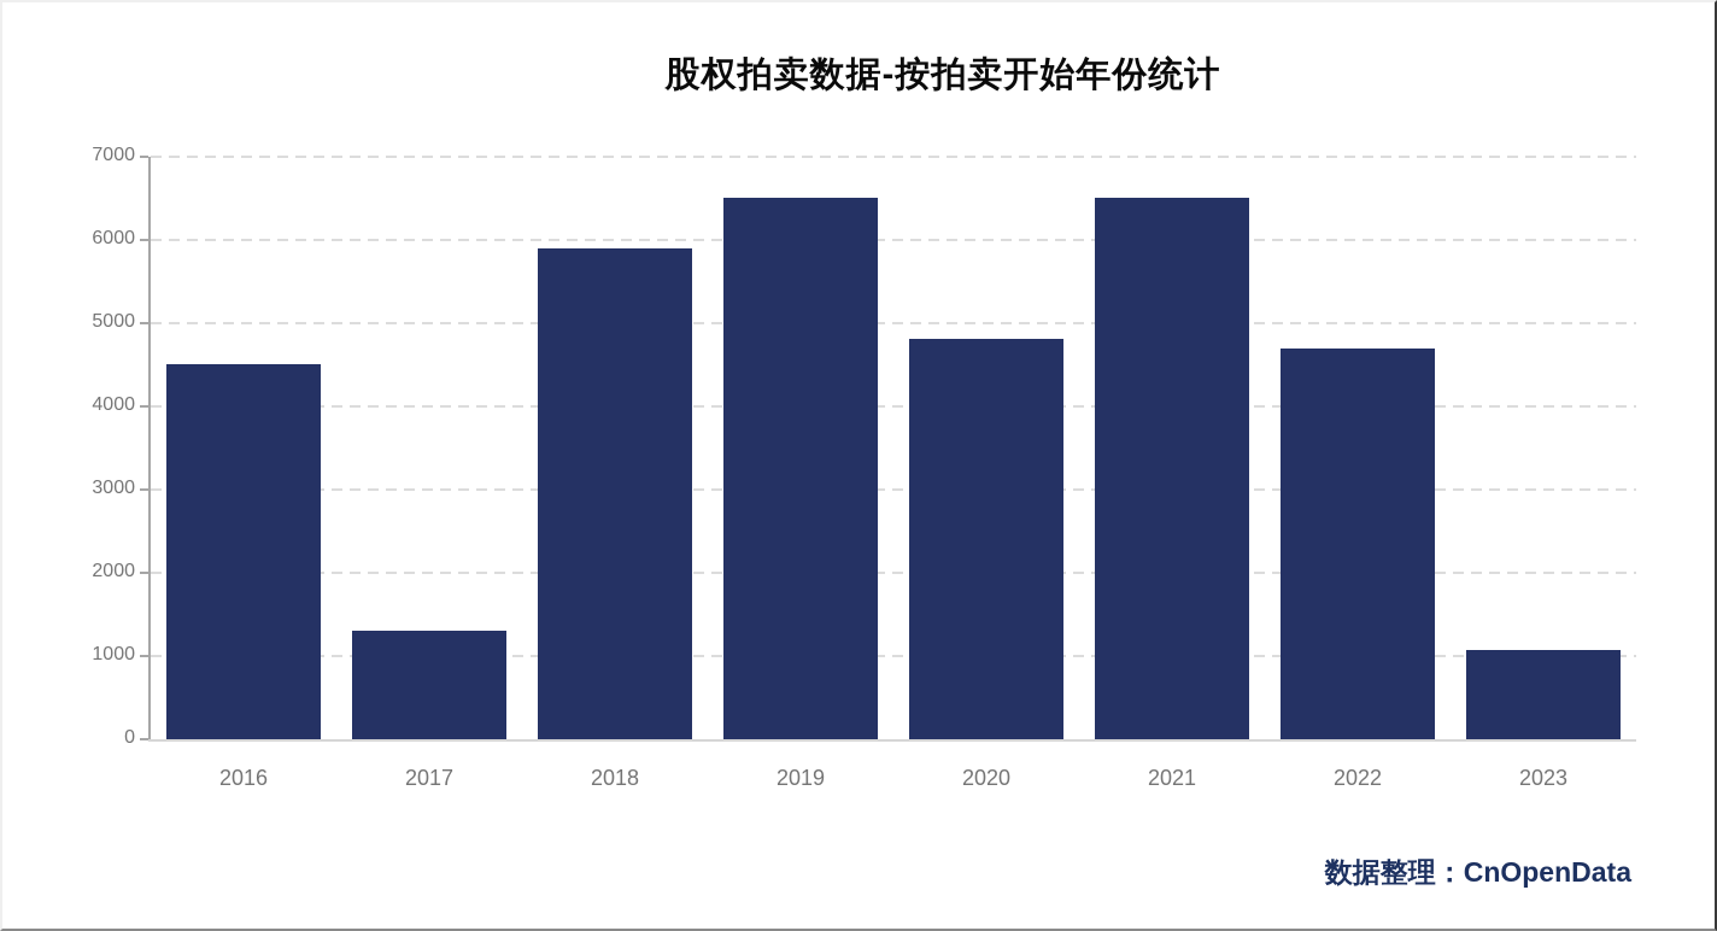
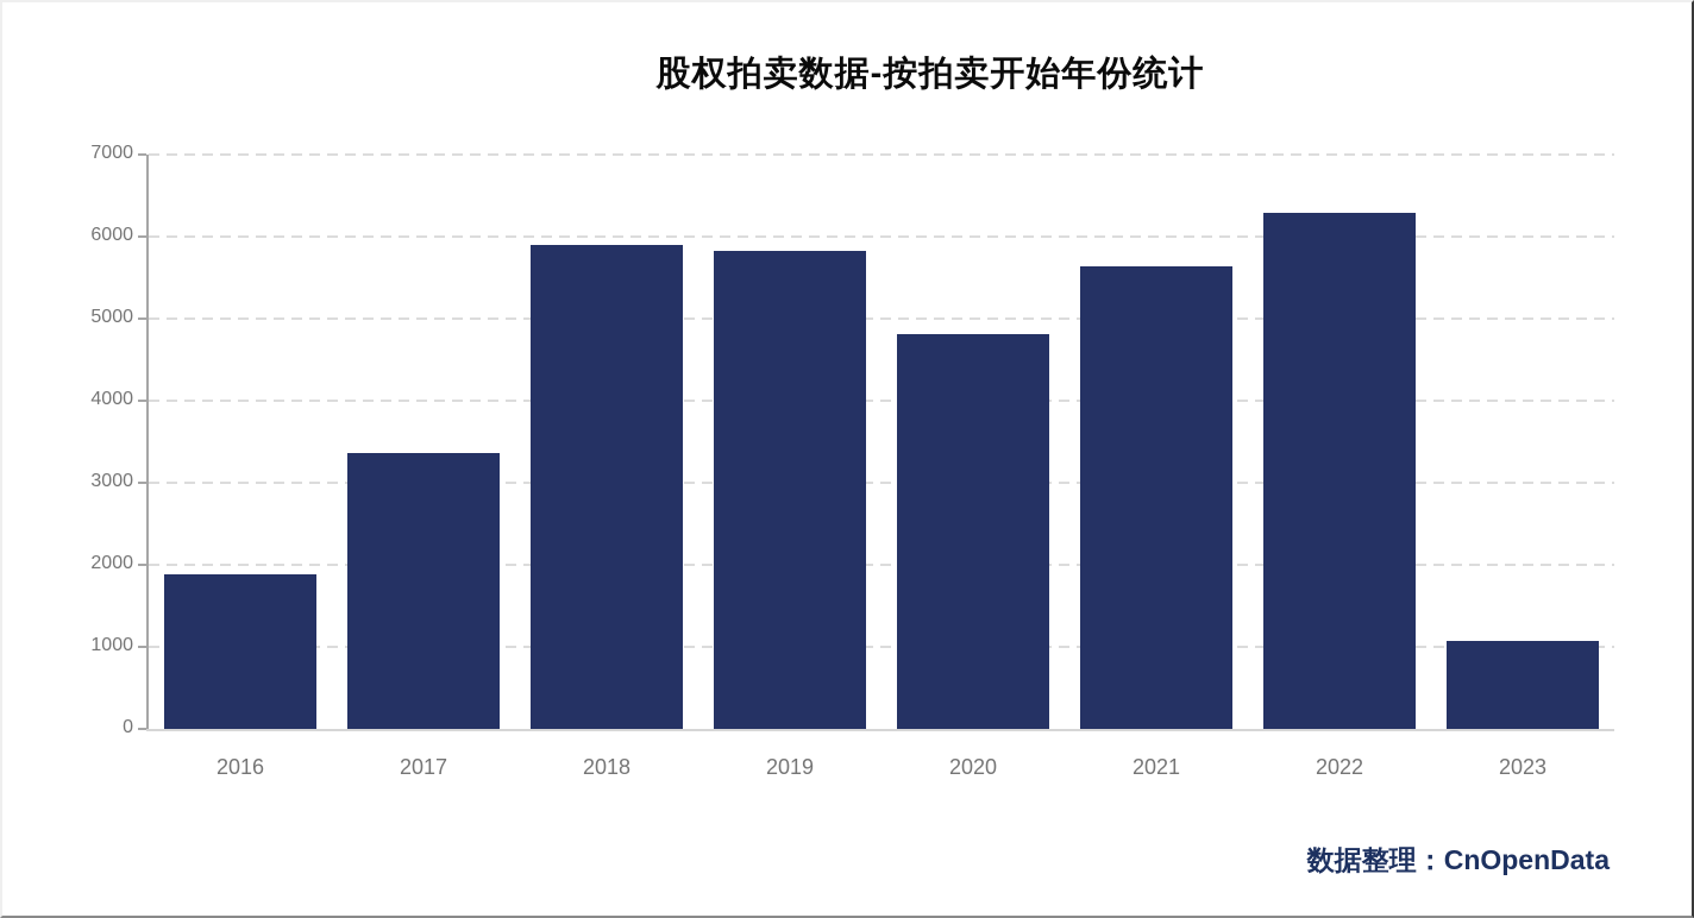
2016: 4500 -> 1900
2017: 1300 -> 3400
2019: 6500 -> 5800
2021: 6500 -> 5600
2022: 4700 -> 6300
